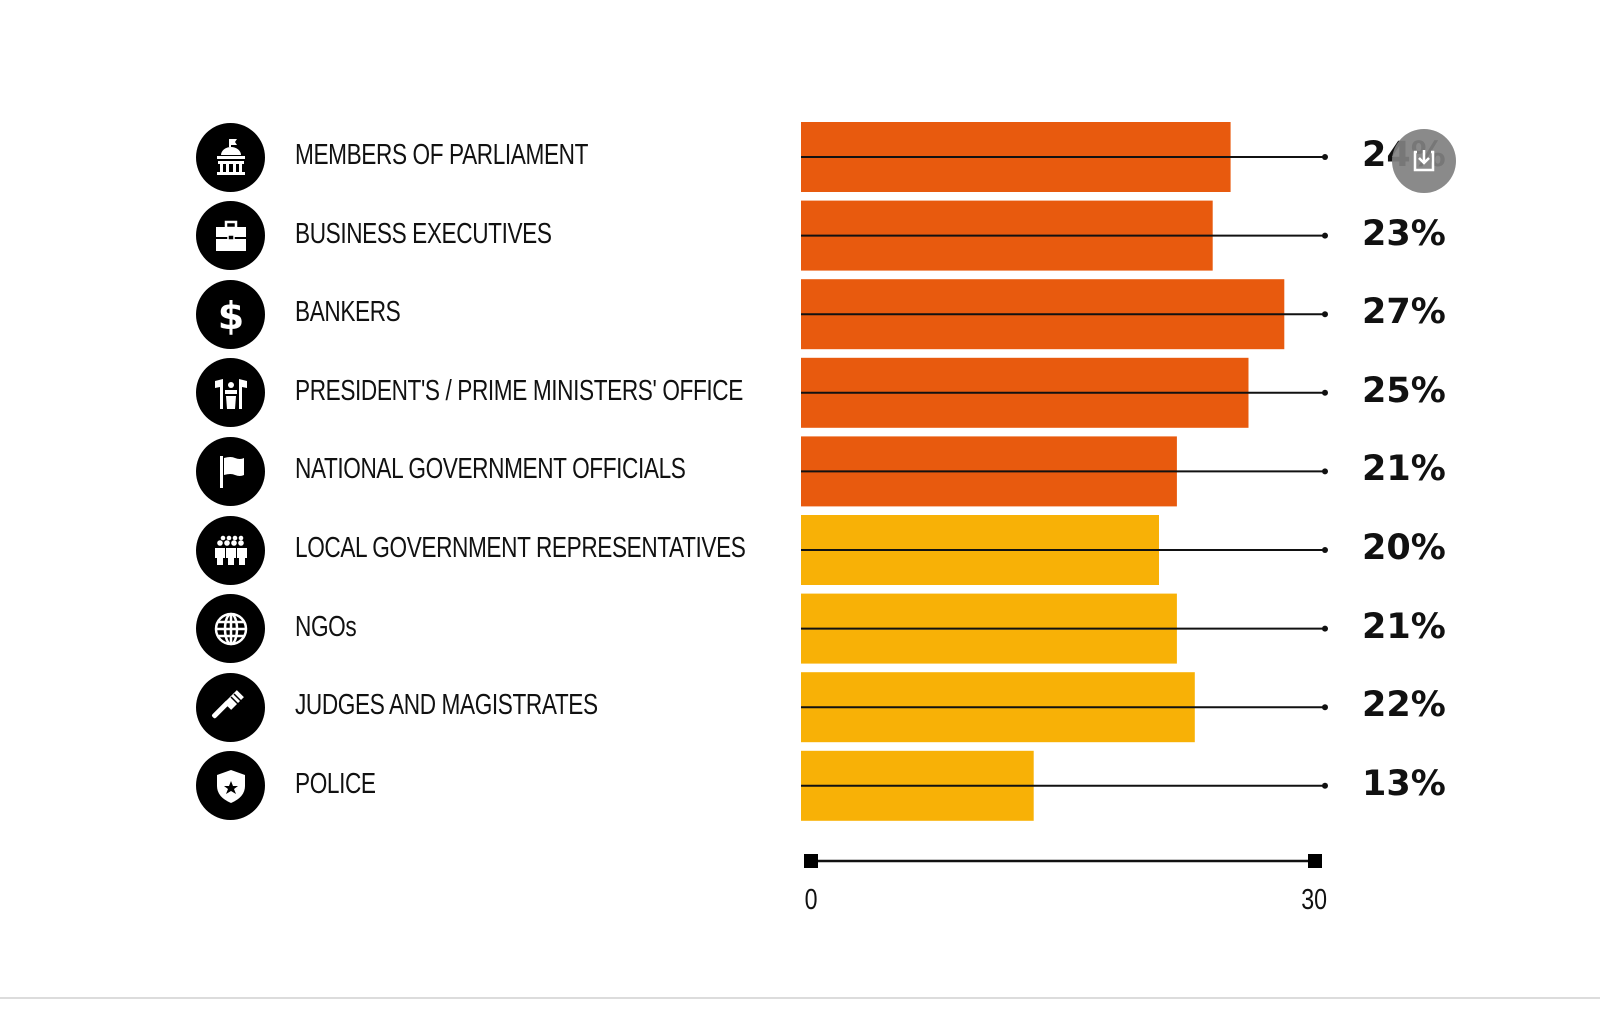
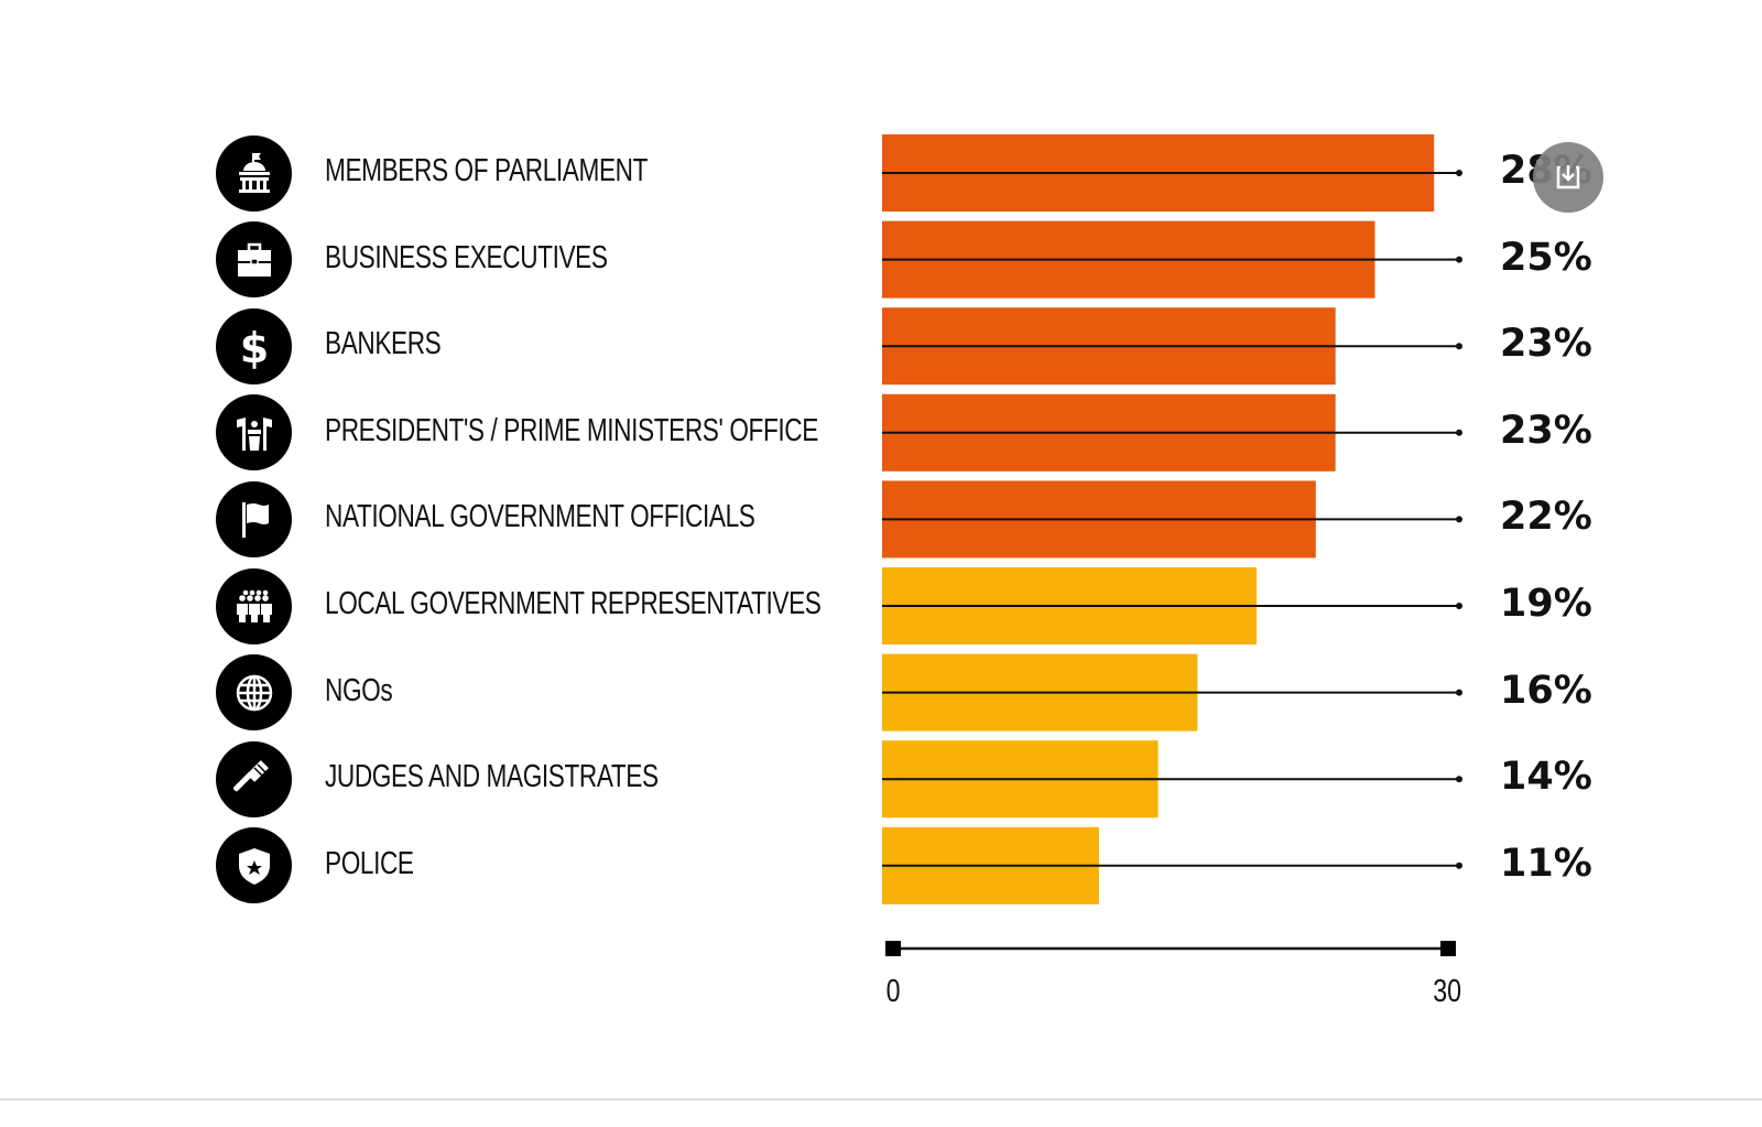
MEMBERS OF PARLIAMENT: 24% -> 28%
BUSINESS EXECUTIVES: 23% -> 25%
BANKERS: 27% -> 23%
PRESIDENT'S / PRIME MINISTERS' OFFICE: 25% -> 23%
NATIONAL GOVERNMENT OFFICIALS: 21% -> 22%
LOCAL GOVERNMENT REPRESENTATIVES: 20% -> 19%
NGOs: 21% -> 16%
JUDGES AND MAGISTRATES: 22% -> 14%
POLICE: 13% -> 11%
